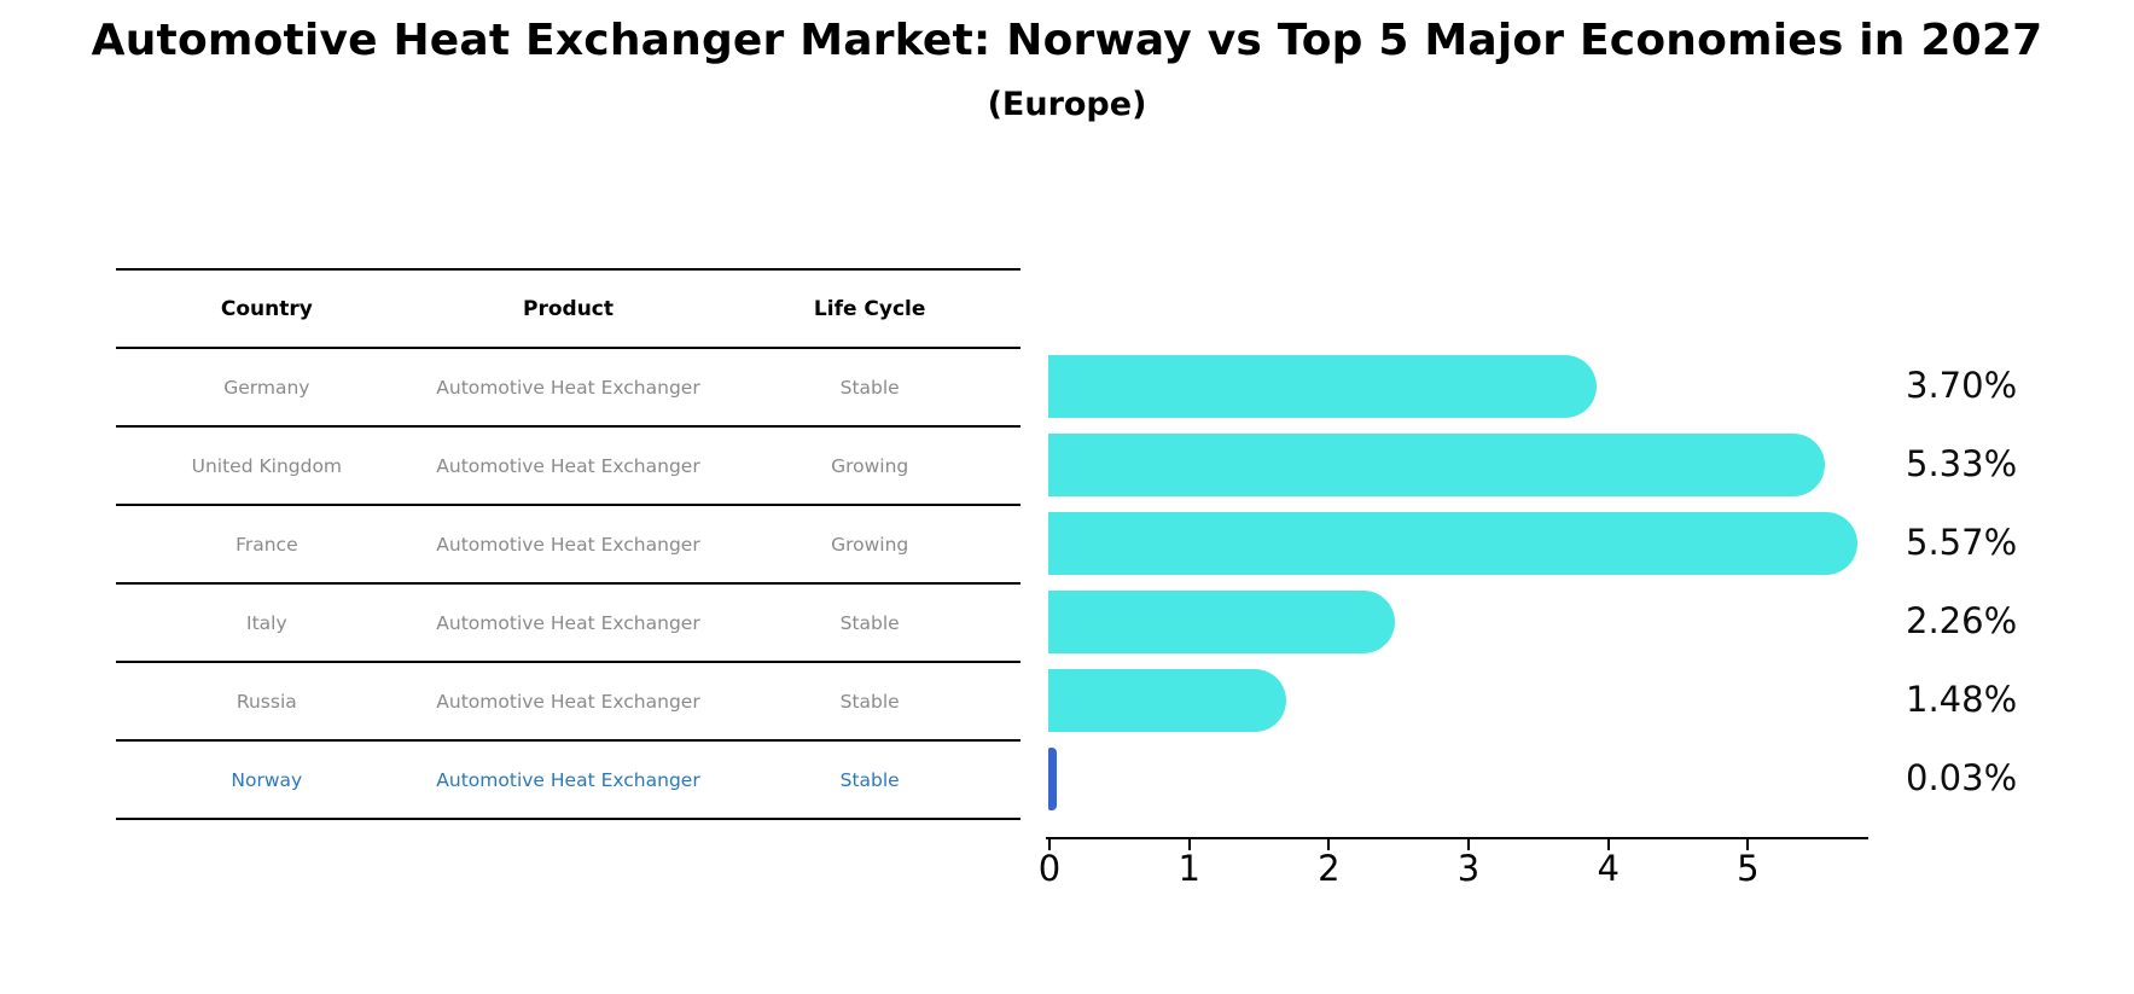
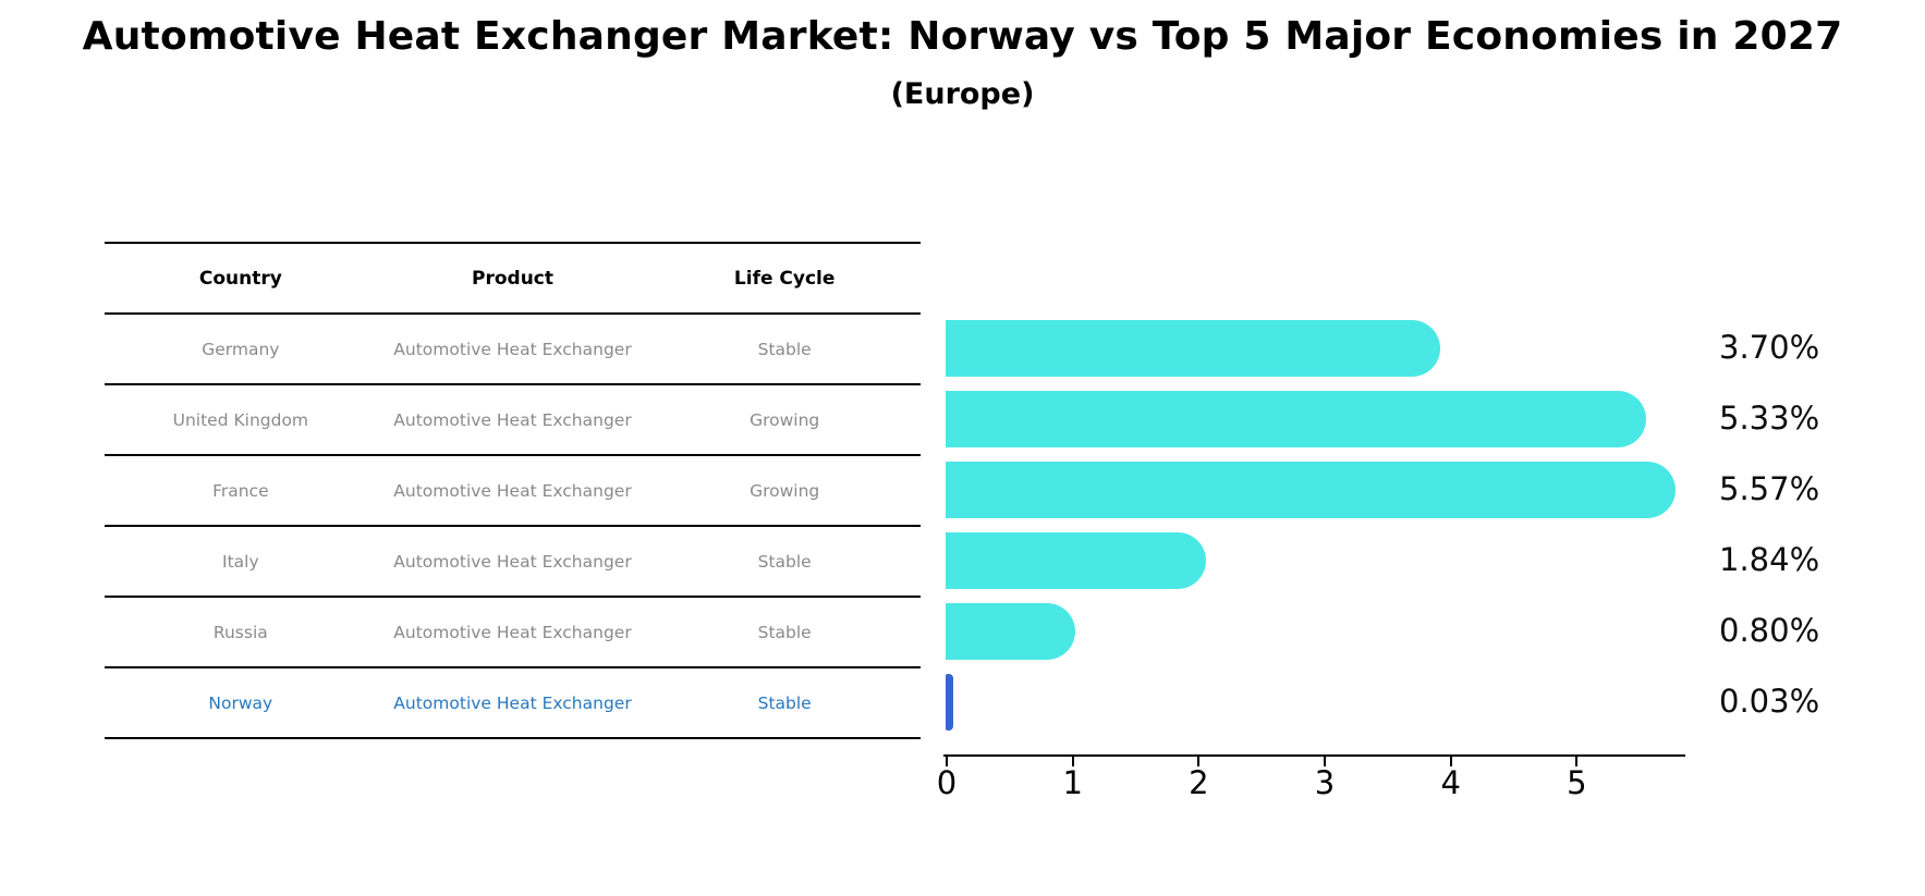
Italy: 2.26% -> 1.84%
Russia: 1.48% -> 0.80%
